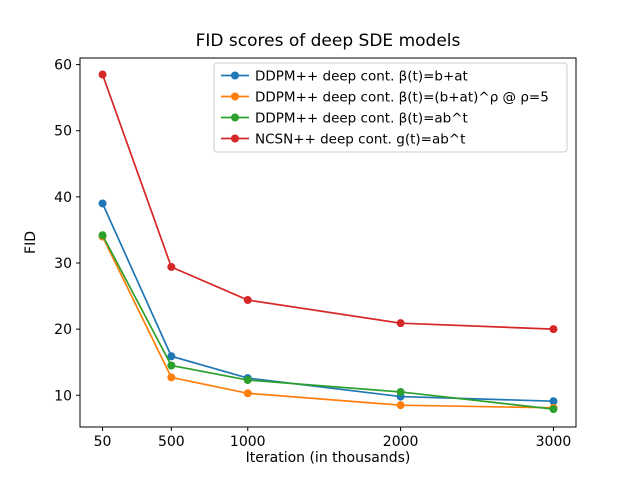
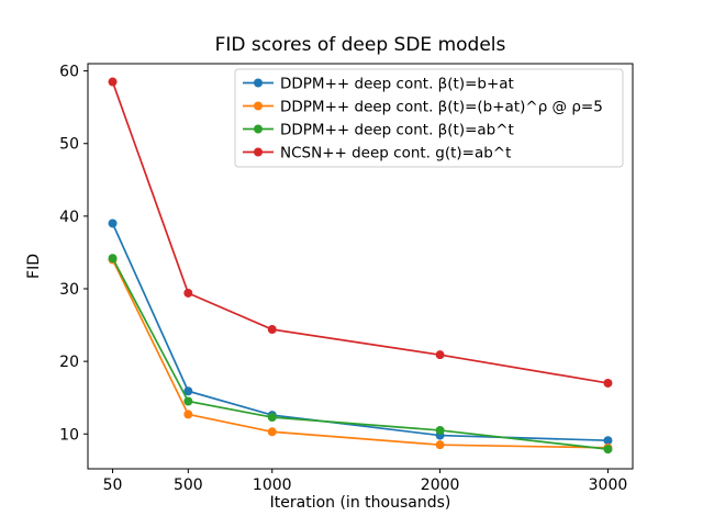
NCSN++ deep cont. g(t)=ab^t/3000: 20 -> 17
